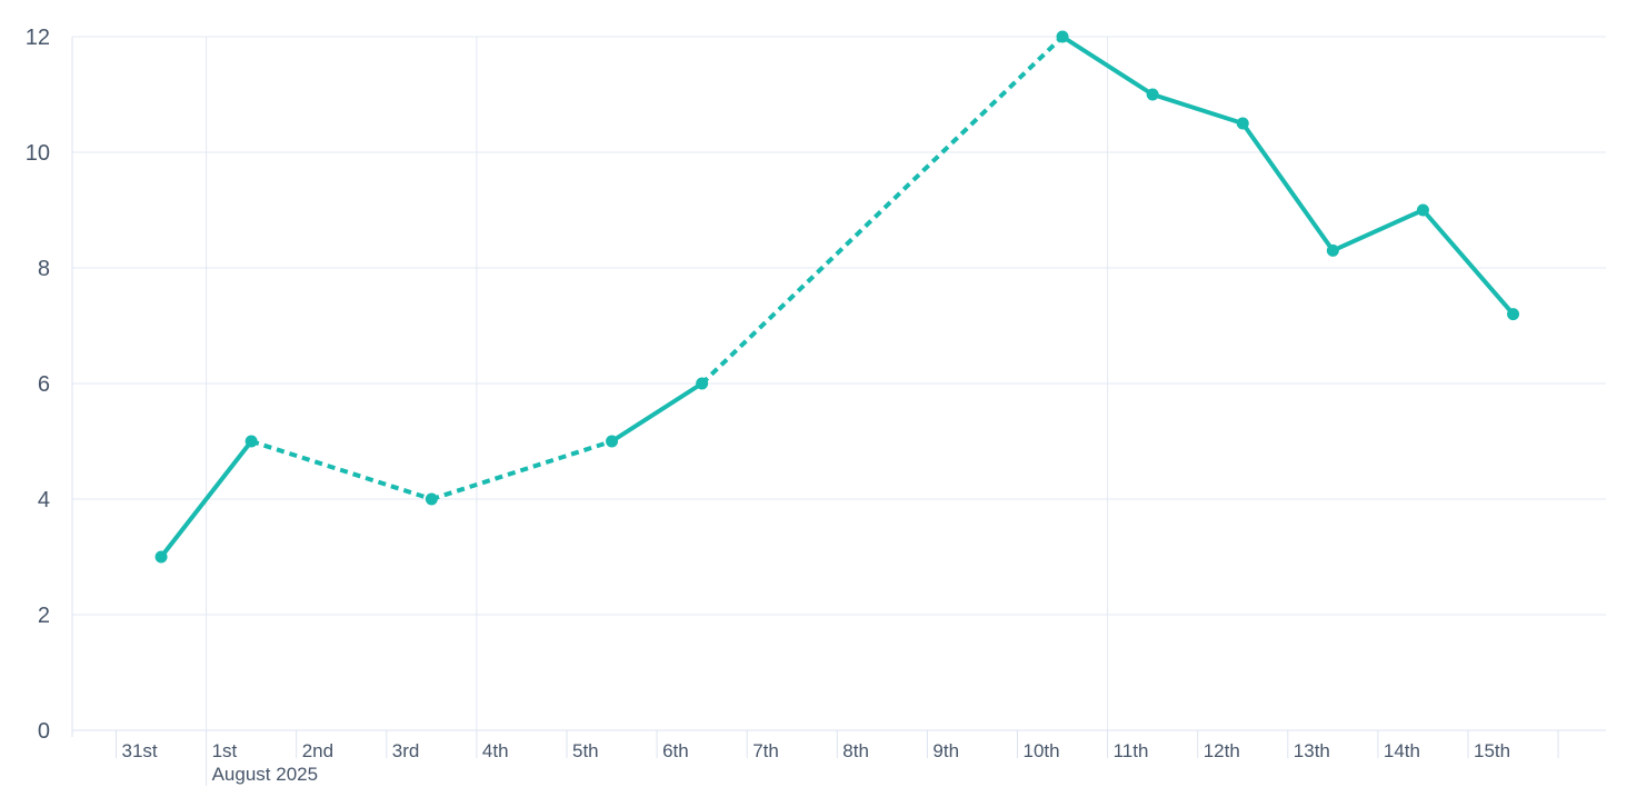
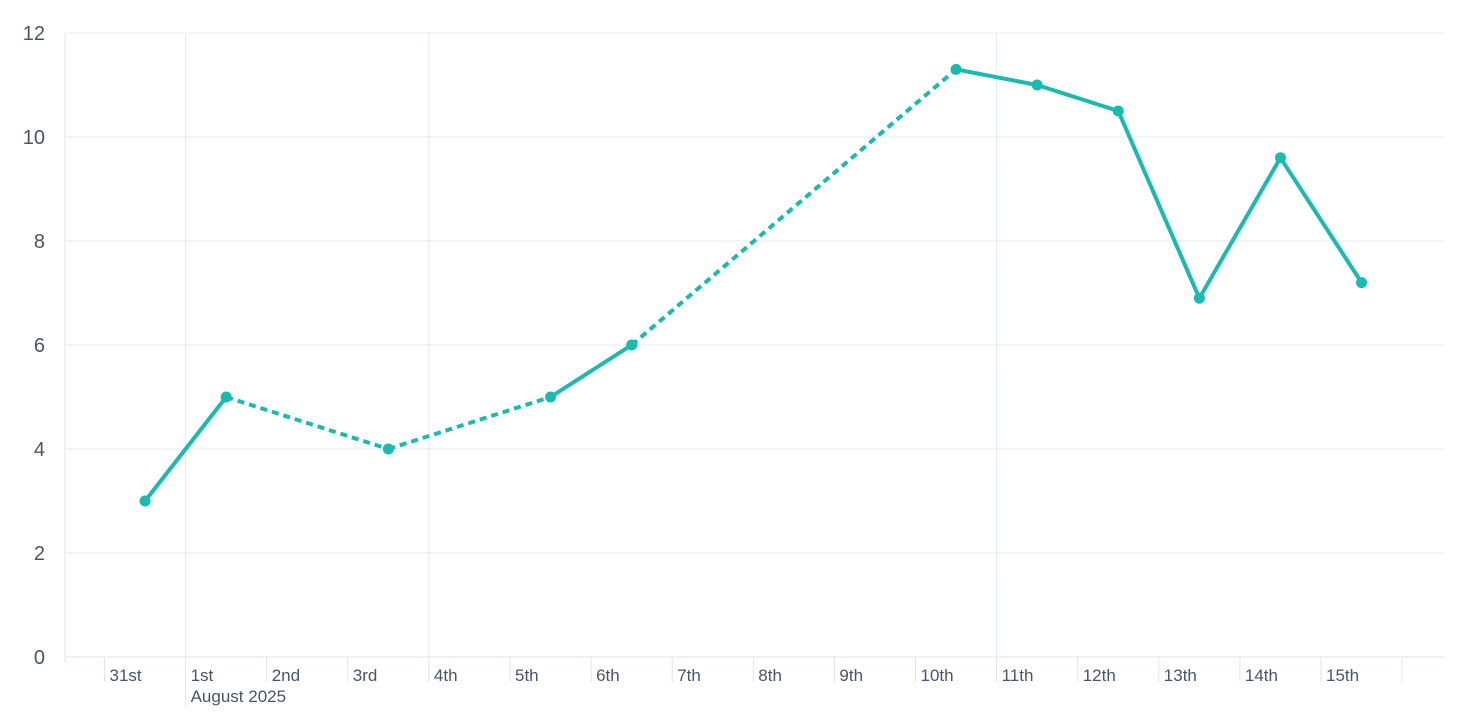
10th: 12.0 -> 11.3
13th: 8.3 -> 6.9
14th: 9.0 -> 9.6
